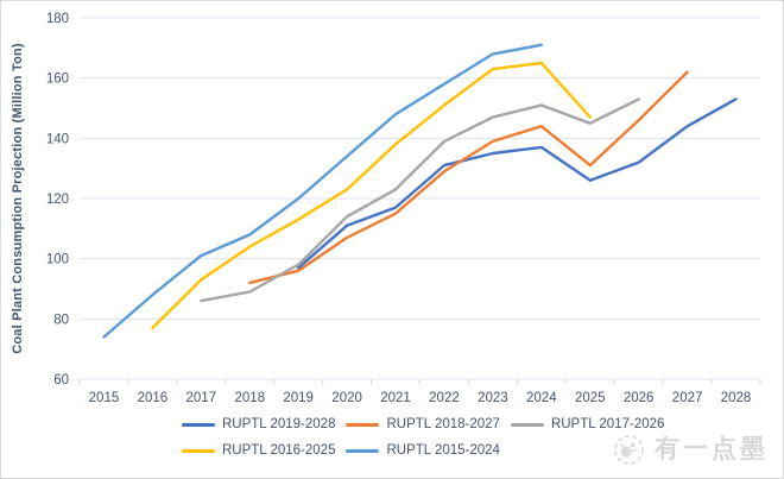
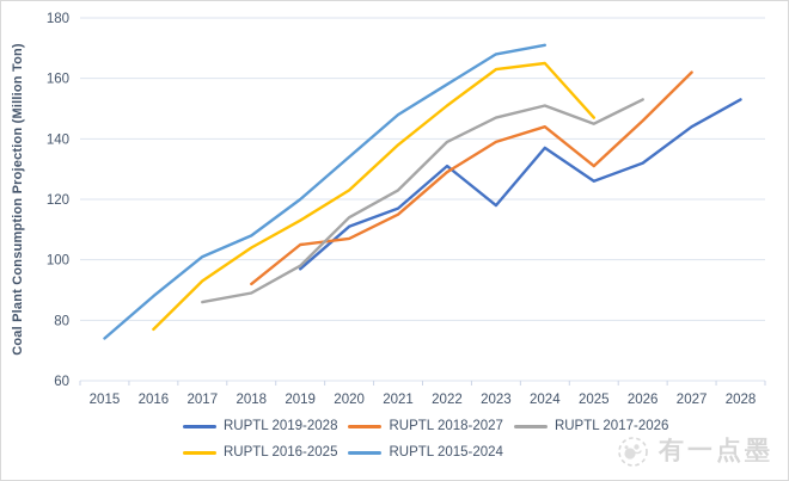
RUPTL 2018-2027/2019: 96 -> 105
RUPTL 2019-2028/2023: 135 -> 118
